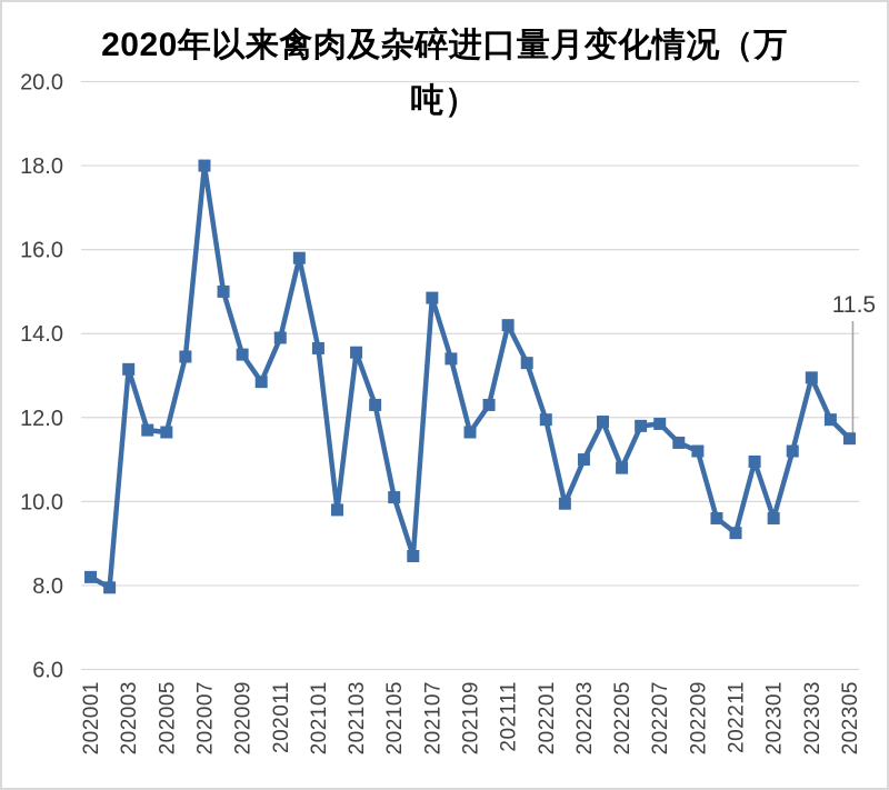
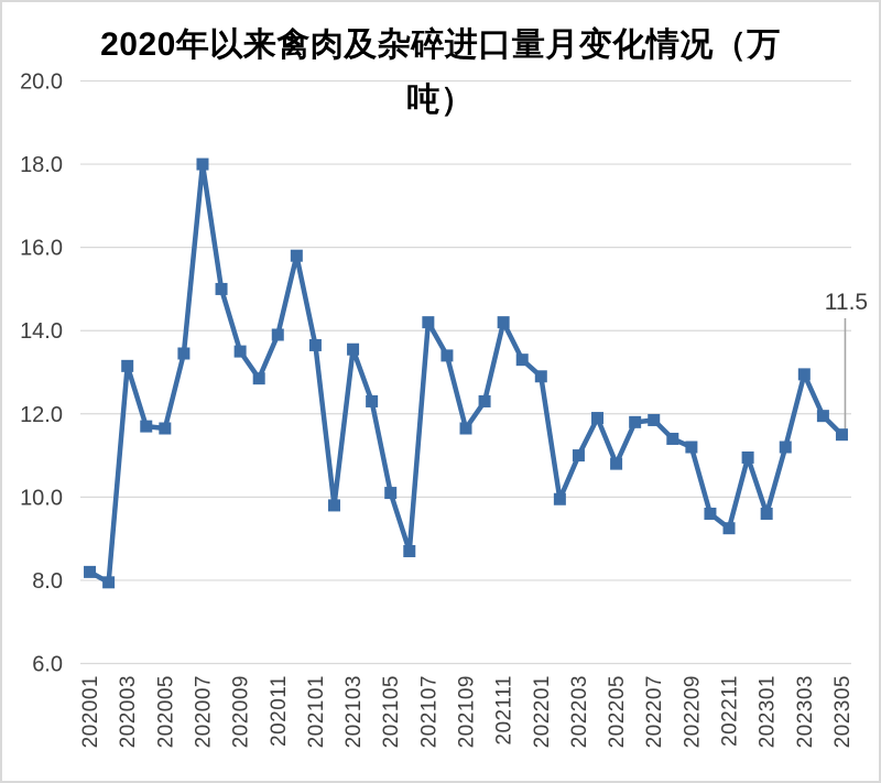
202107: 14.8 -> 14.2
202201: 11.9 -> 12.9
